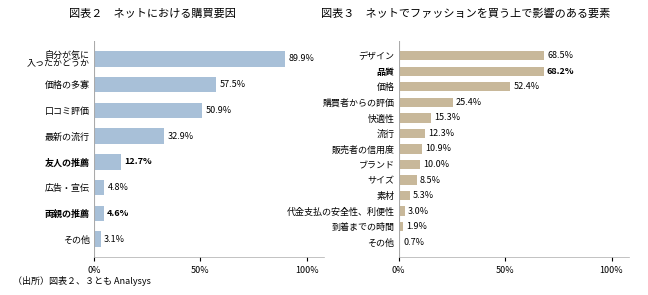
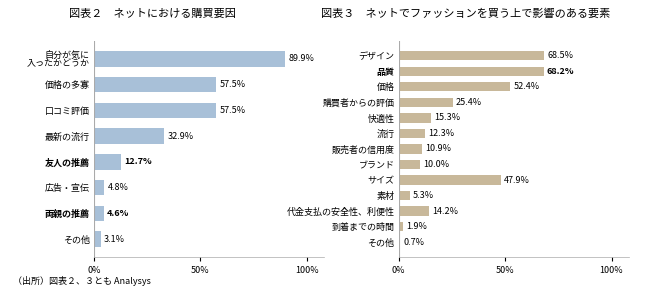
口コミ評価: 50.9% -> 57.5%
サイズ: 8.5% -> 47.9%
代金支払の安全性、利便性: 3.0% -> 14.2%
